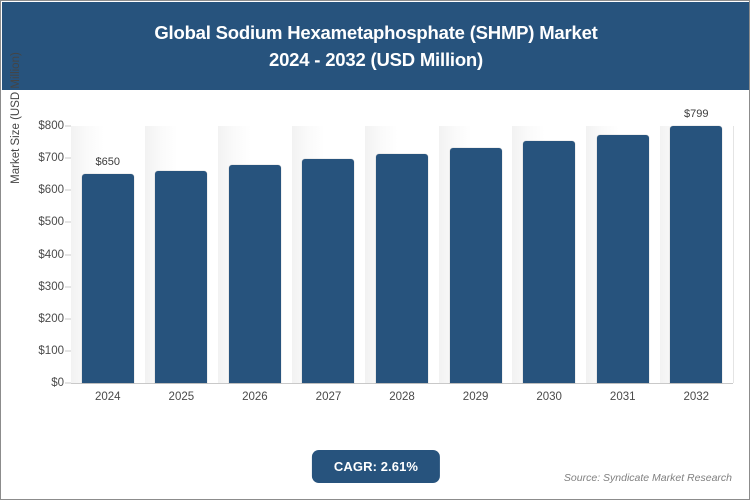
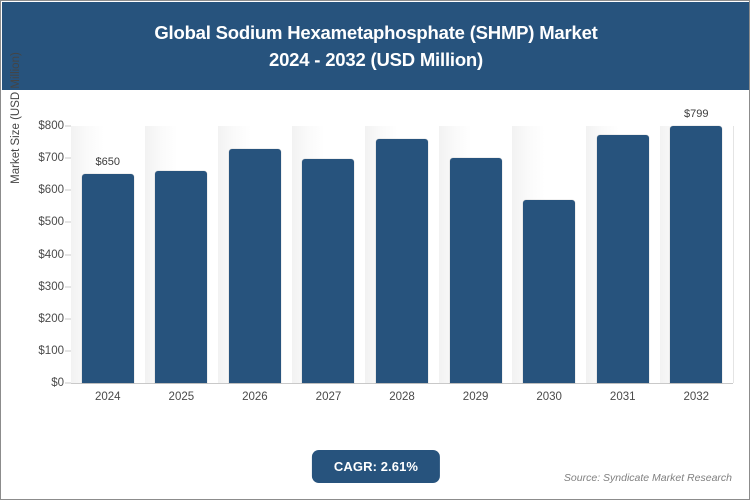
2026: $680 -> $730
2028: $710 -> $760
2029: $730 -> $700
2030: $750 -> $570
